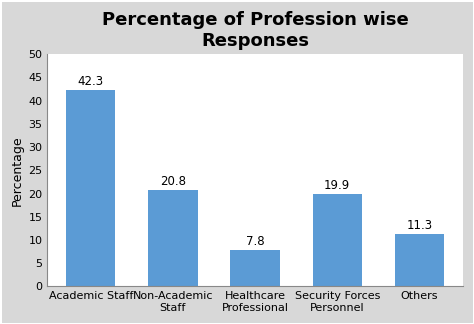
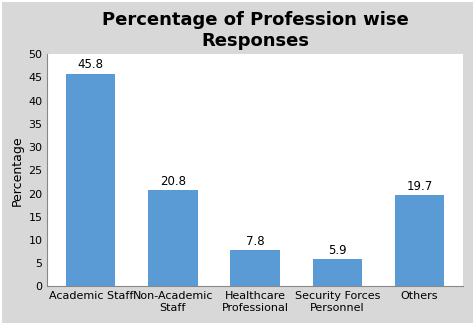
Academic Staff: 42.3 -> 45.8
Security Forces Personnel: 19.9 -> 5.9
Others: 11.3 -> 19.7
